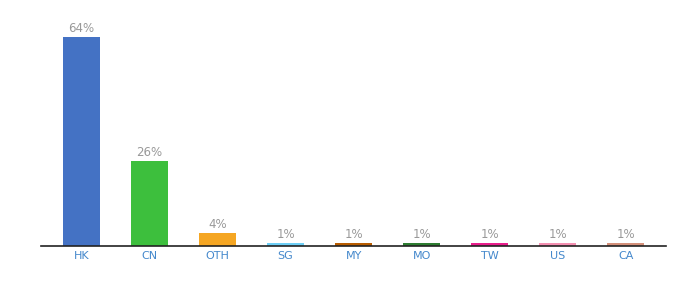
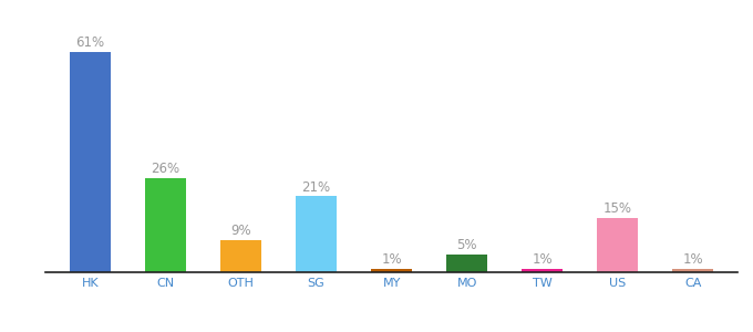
HK: 64% -> 61%
OTH: 4% -> 9%
SG: 1% -> 21%
MO: 1% -> 5%
US: 1% -> 15%
